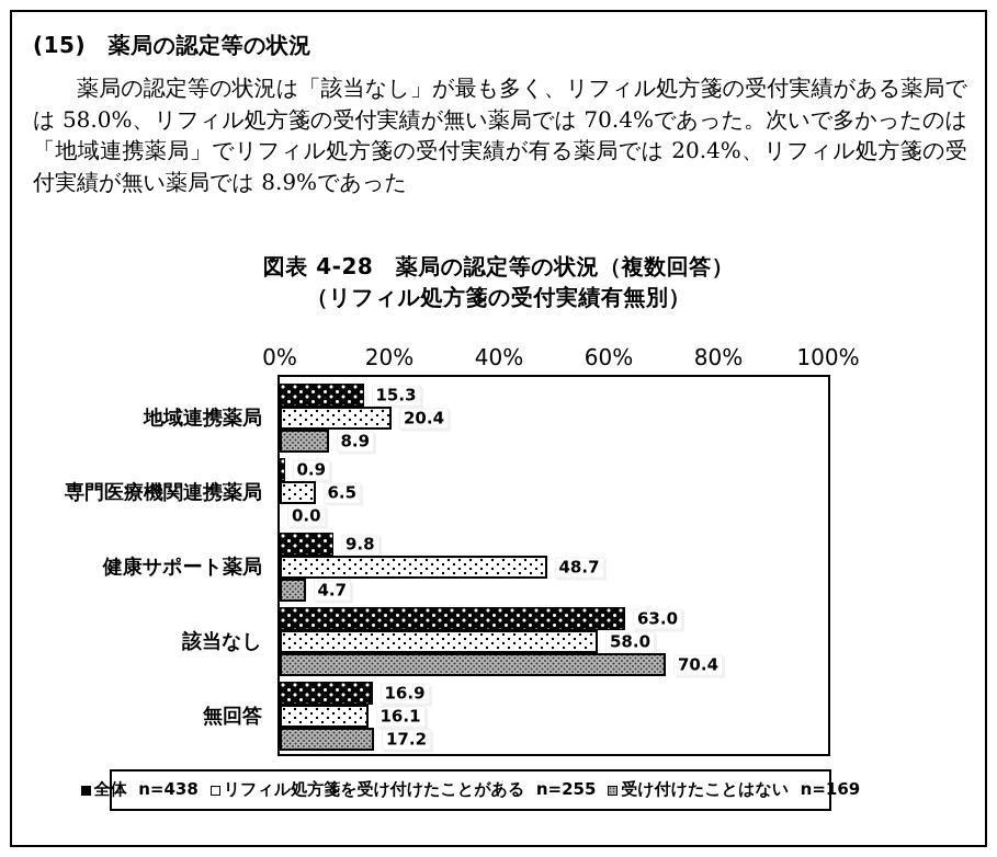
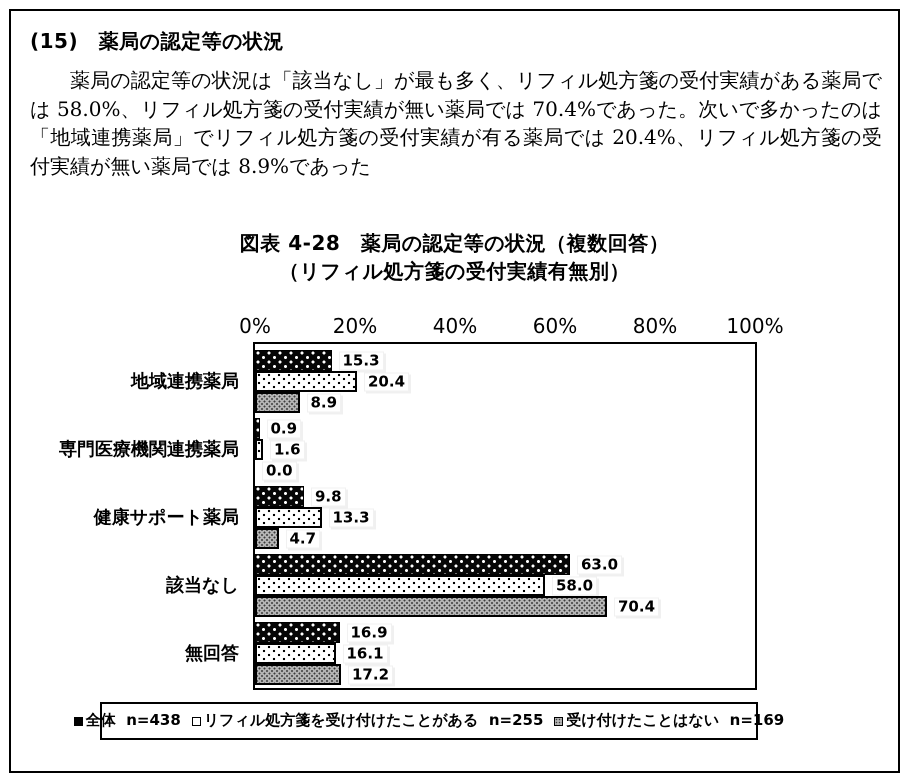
リフィル処方箋を受け付けたことがある n=255/専門医療機関連携薬局: 6.5 -> 1.6
リフィル処方箋を受け付けたことがある n=255/健康サポート薬局: 48.7 -> 13.3
